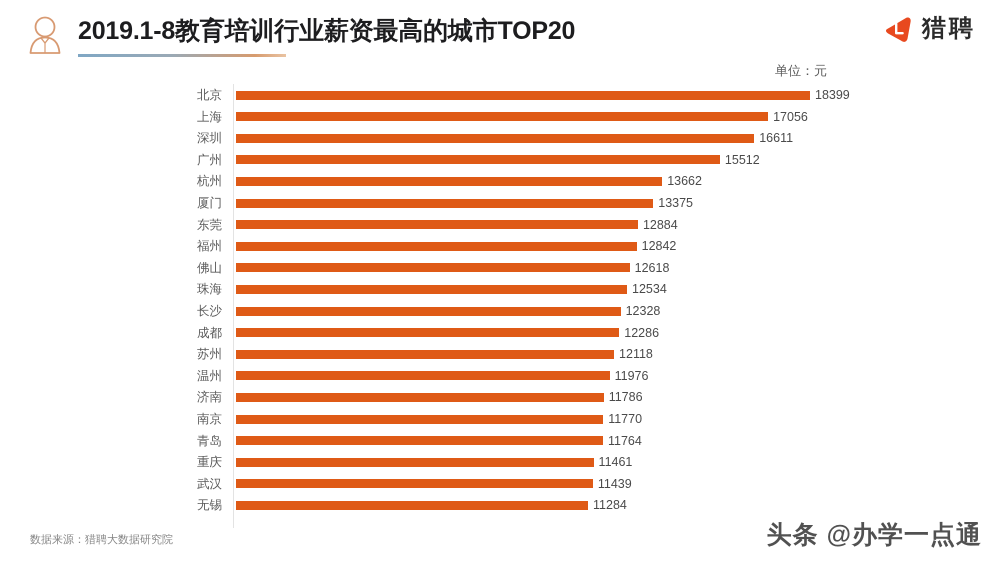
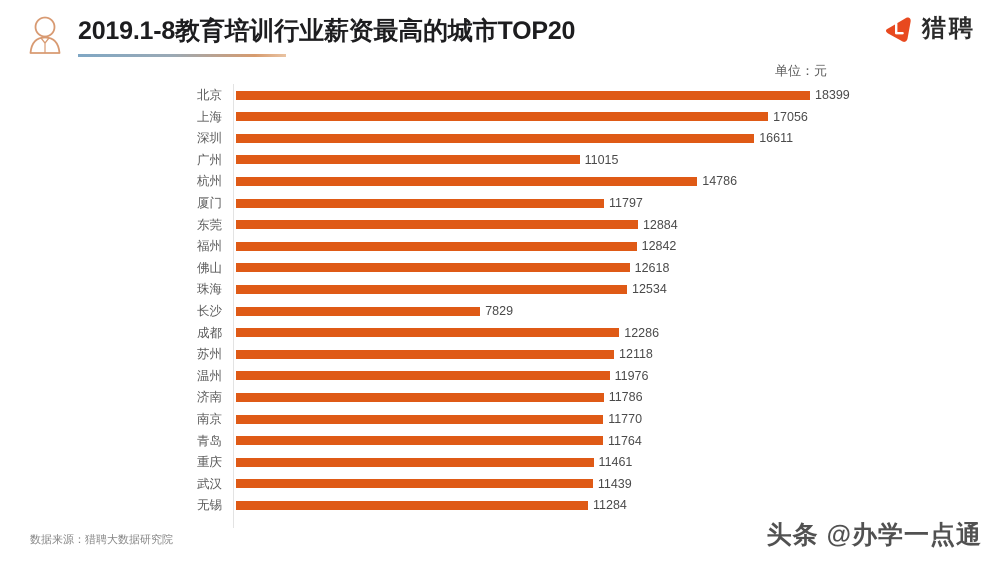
广州: 15512 -> 11015
杭州: 13662 -> 14786
厦门: 13375 -> 11797
长沙: 12328 -> 7829
